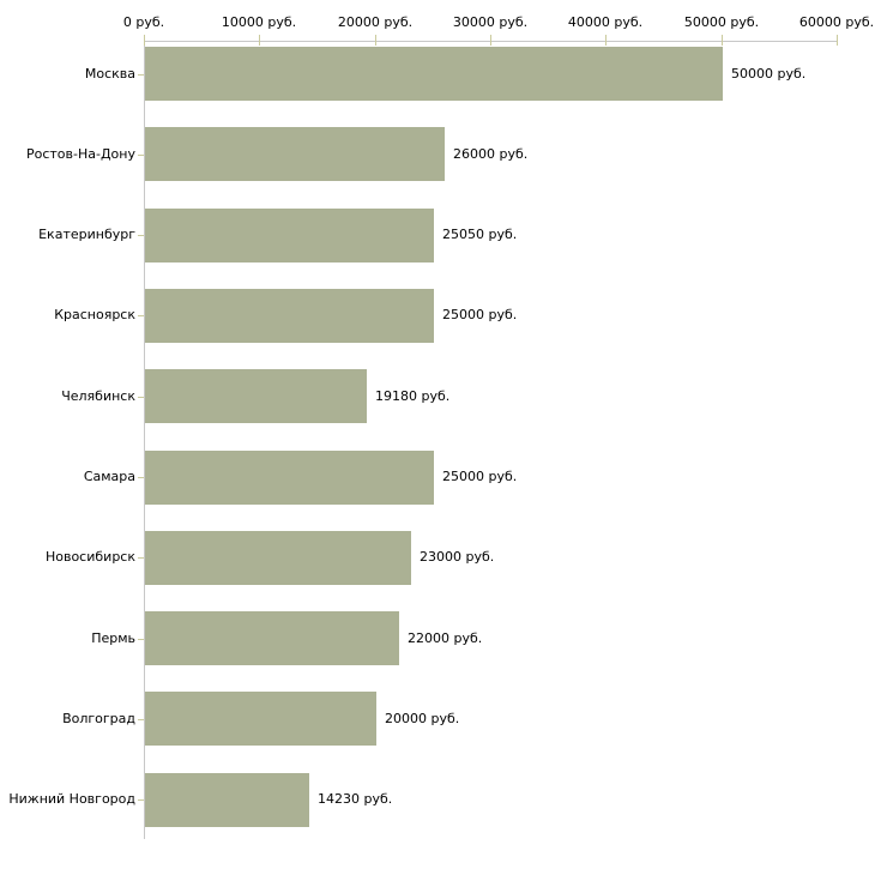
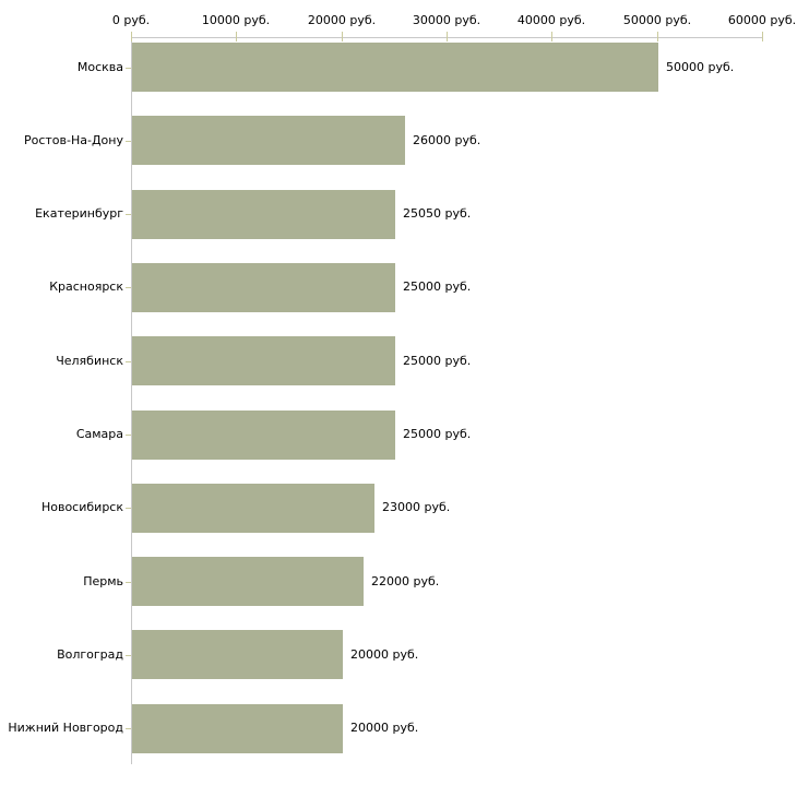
Челябинск: 19180 -> 25000
Нижний Новгород: 14230 -> 20000
